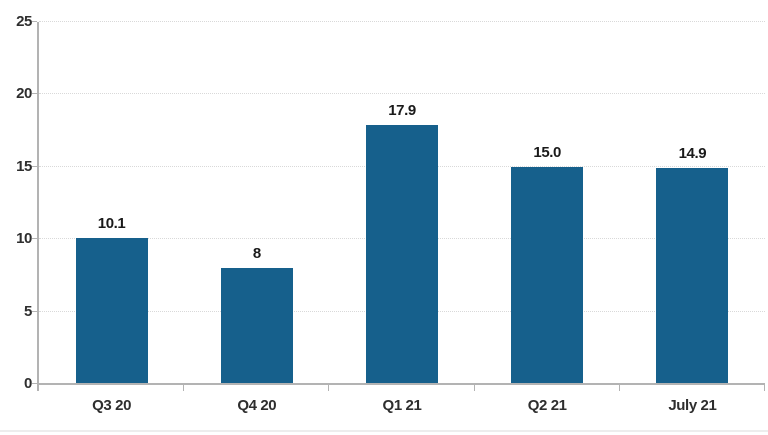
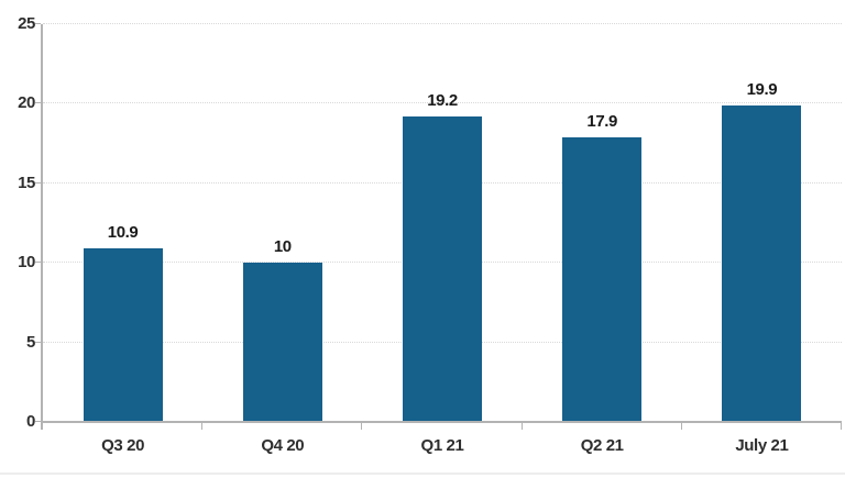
Q3 20: 10.1 -> 10.9
Q4 20: 8 -> 10
Q1 21: 17.9 -> 19.2
Q2 21: 15.0 -> 17.9
July 21: 14.9 -> 19.9
